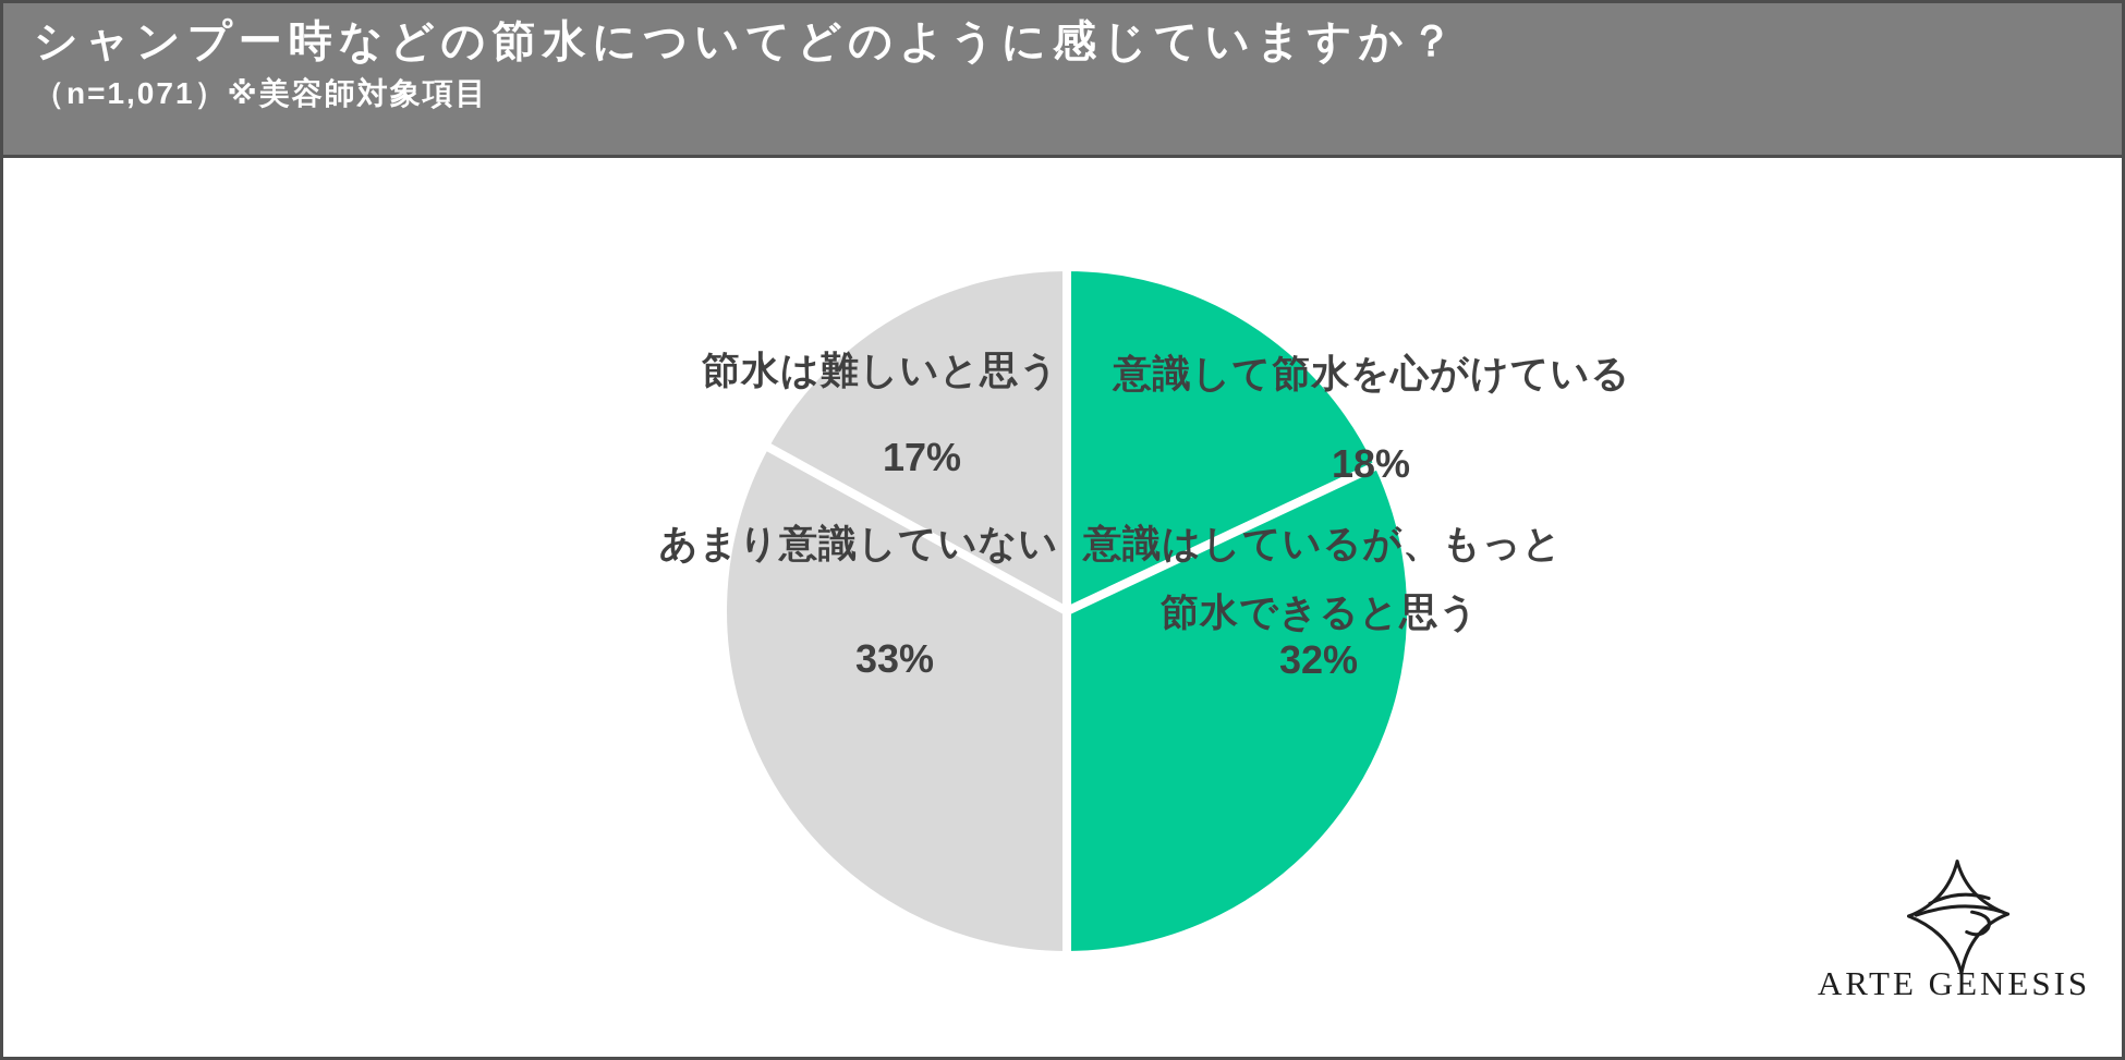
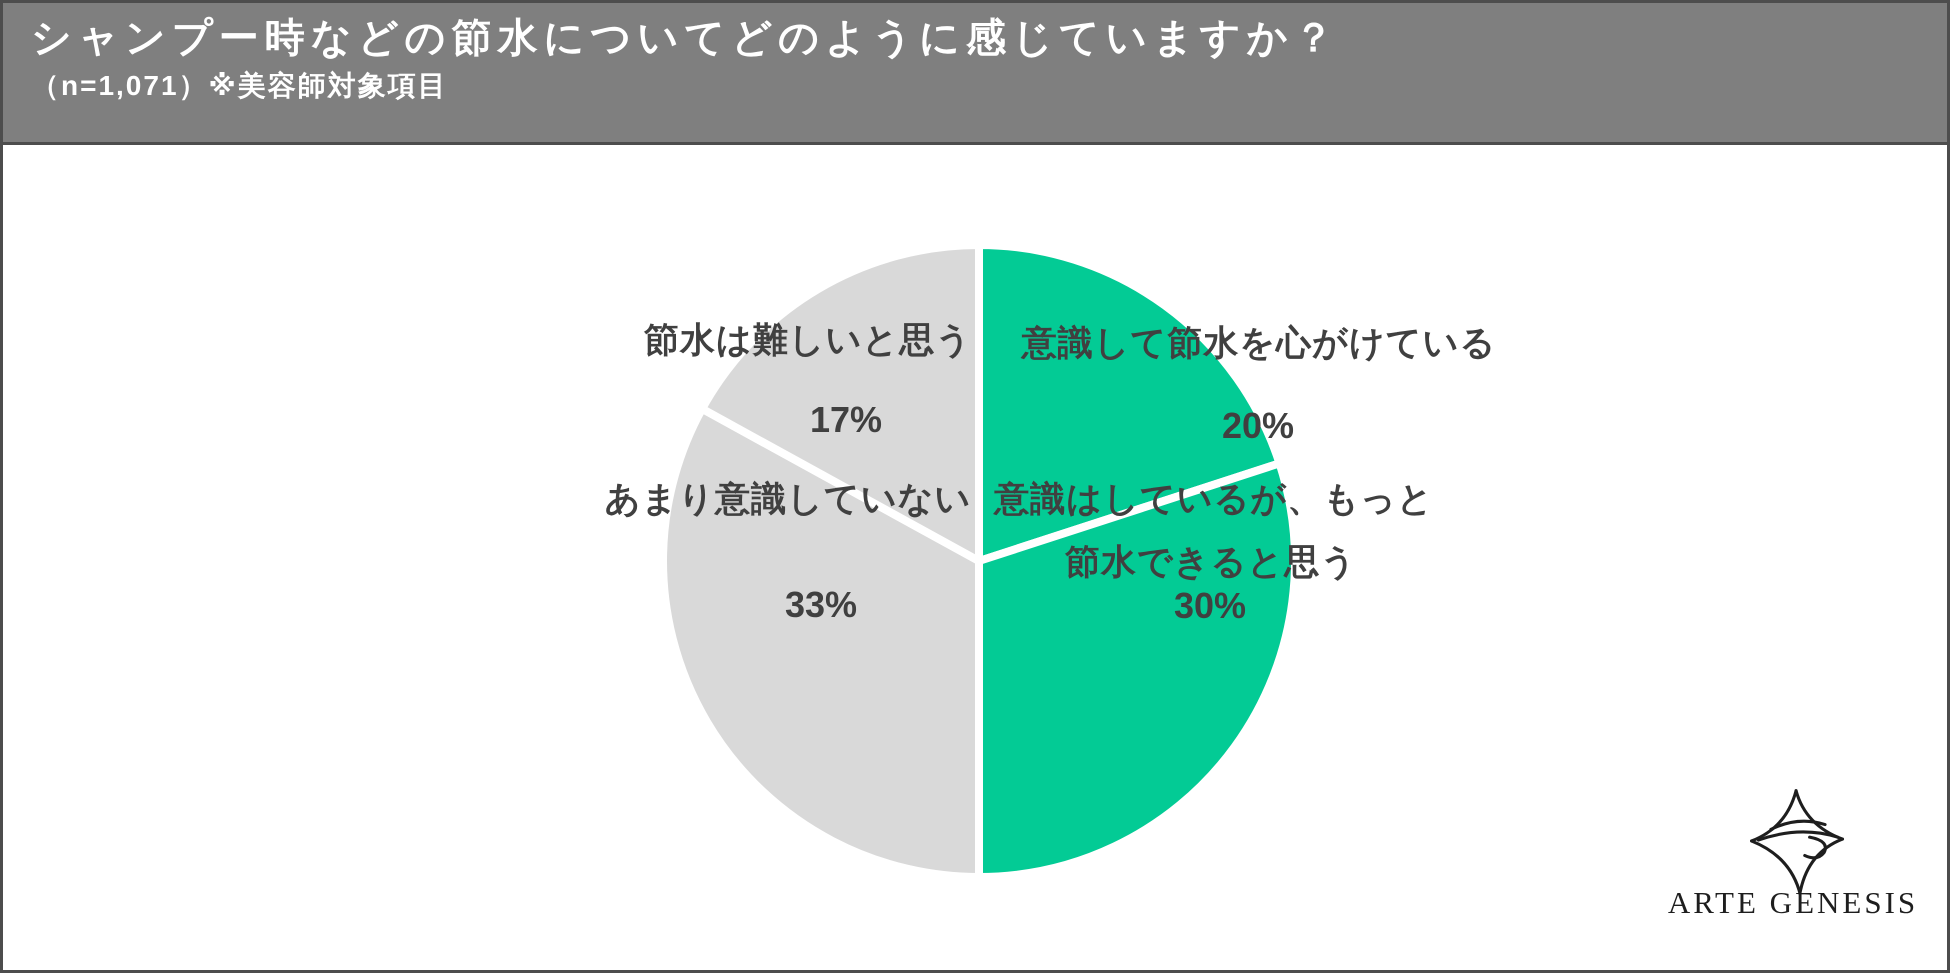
意識して節水を心がけている: 18% -> 20%
意識はしているが、もっと節水できると思う: 32% -> 30%
